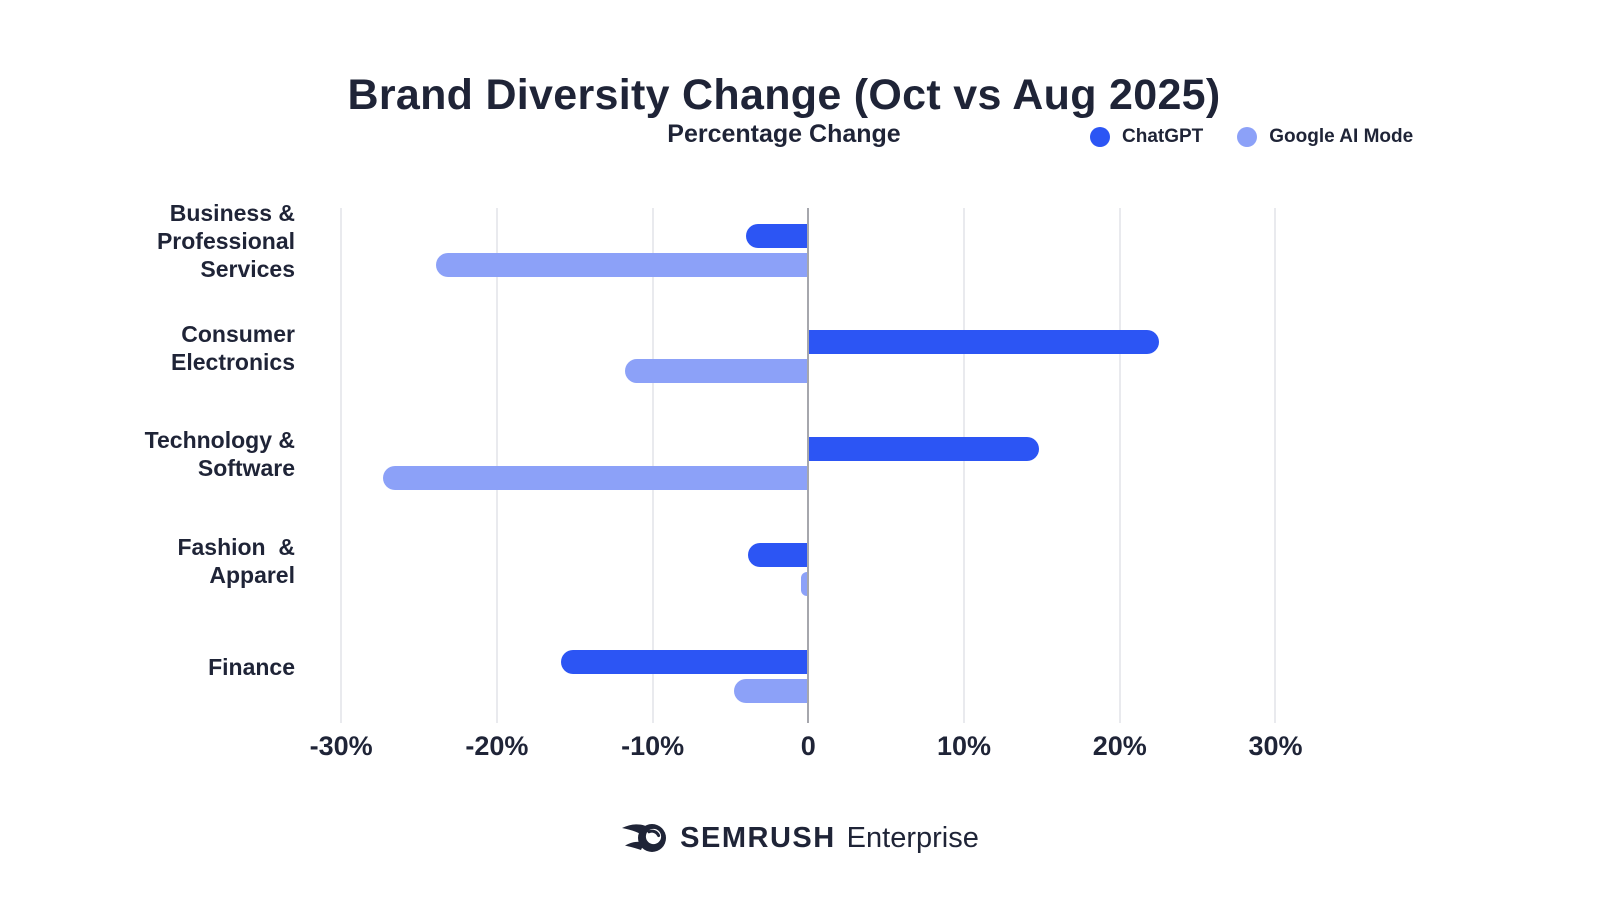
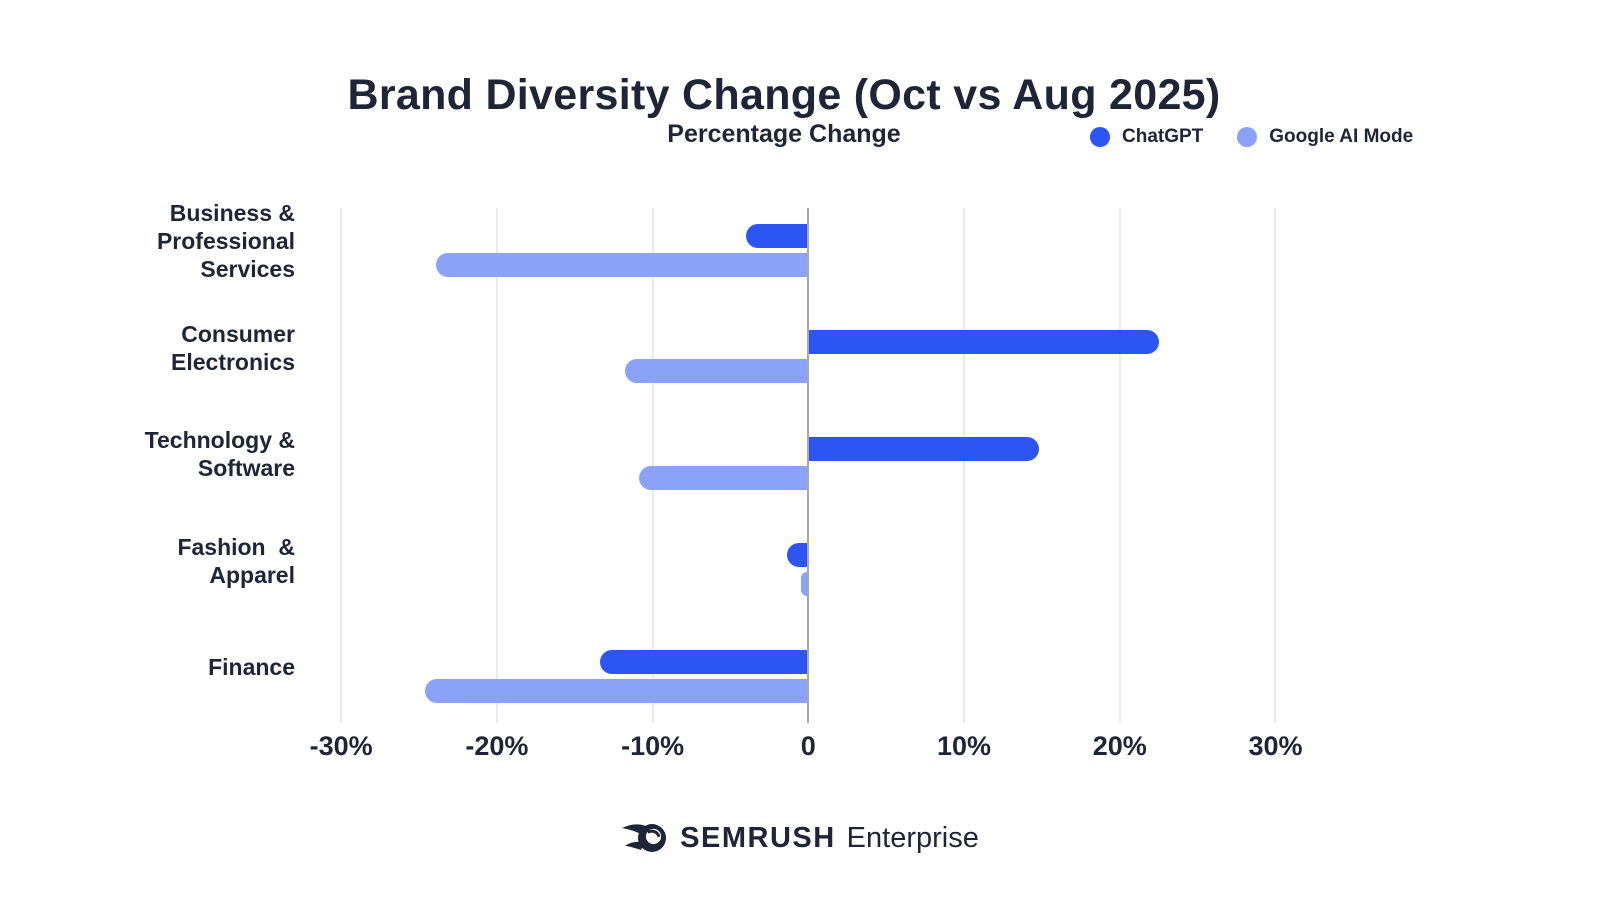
Google AI Mode/Technology & Software: -27.3% -> -10.9%
ChatGPT/Fashion & Apparel: -3.9% -> -1.4%
ChatGPT/Finance: -15.9% -> -13.4%
Google AI Mode/Finance: -4.8% -> -24.6%
